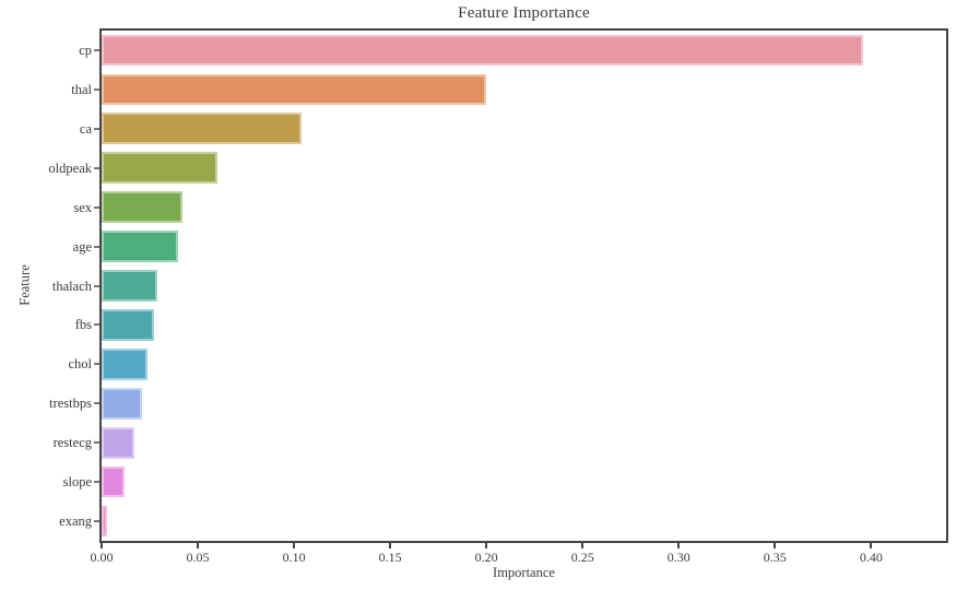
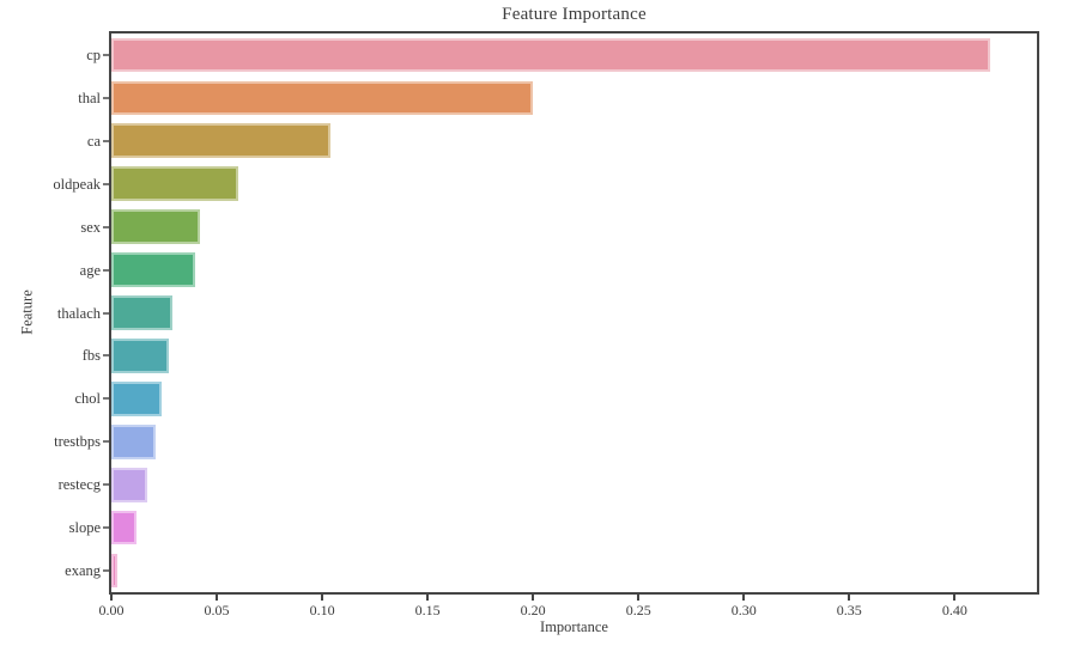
cp: 0.396 -> 0.417
